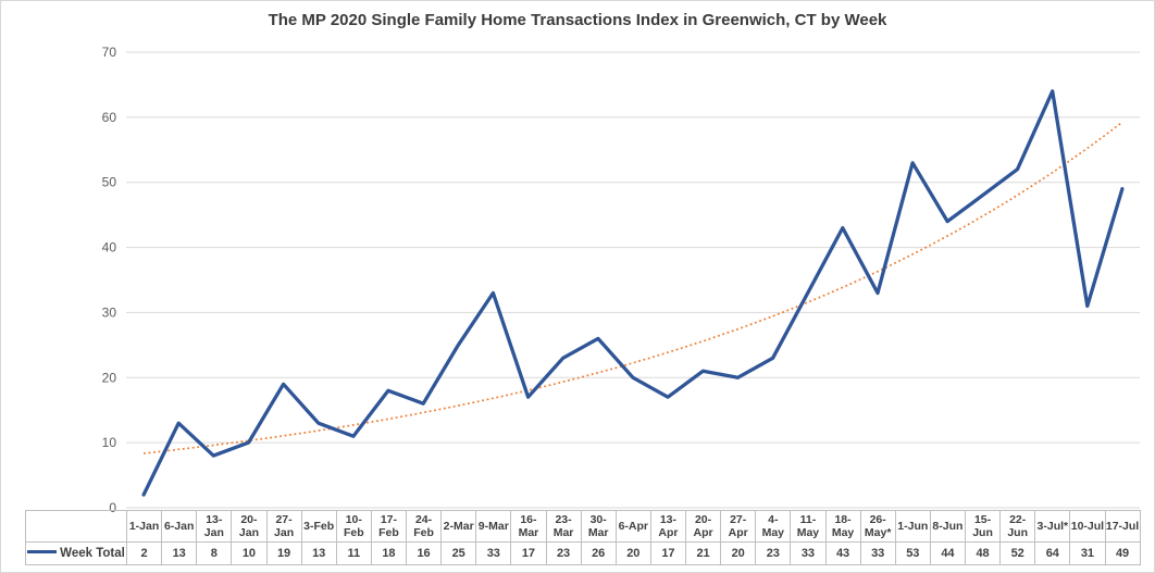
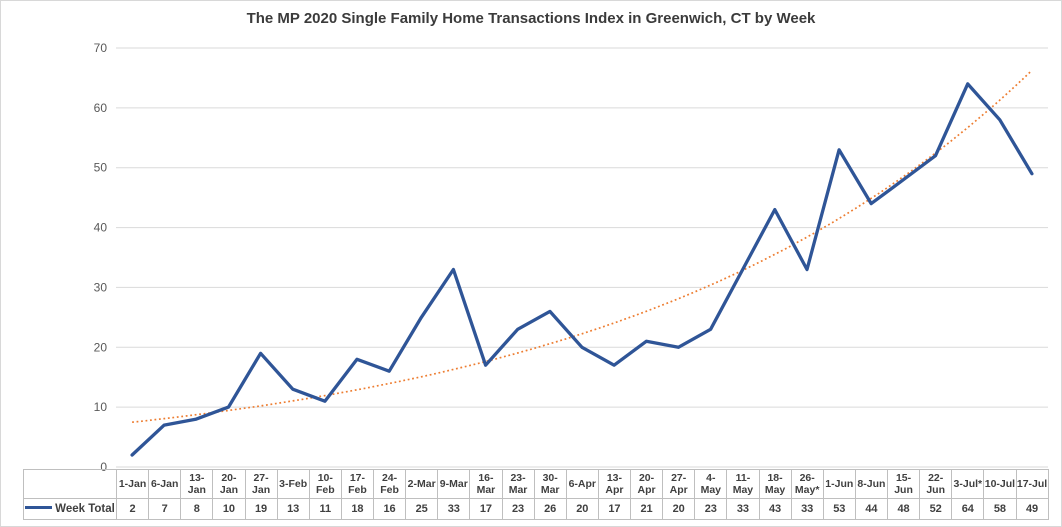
6-Jan: 13 -> 7
10-Jul: 31 -> 58
